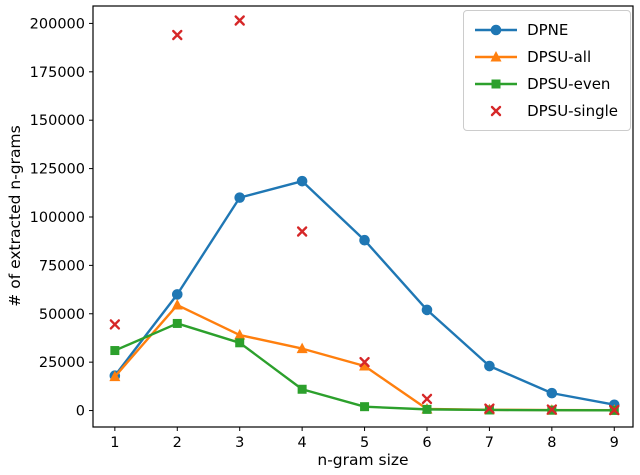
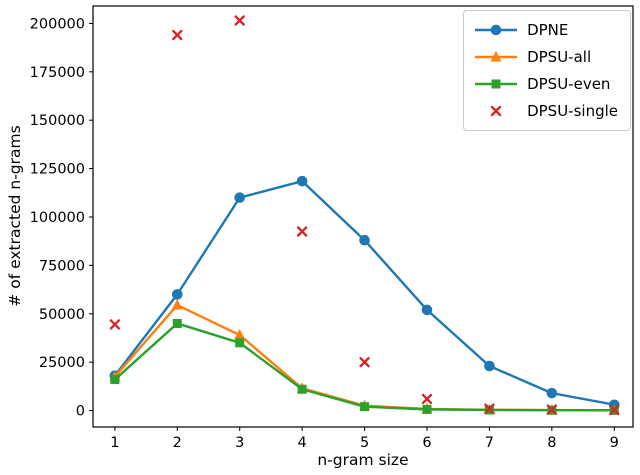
DPSU-even/1: 31000 -> 16000
DPSU-all/4: 32000 -> 12000
DPSU-all/5: 23000 -> 2000
